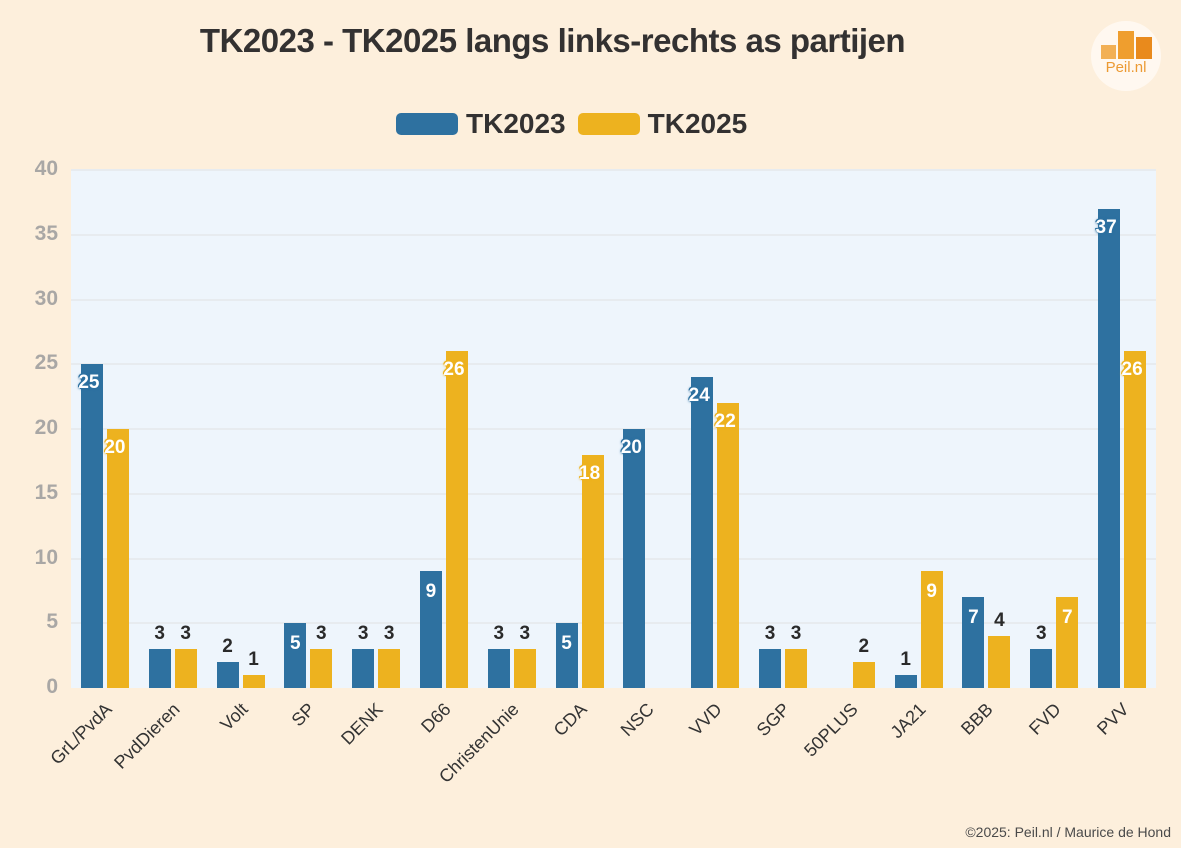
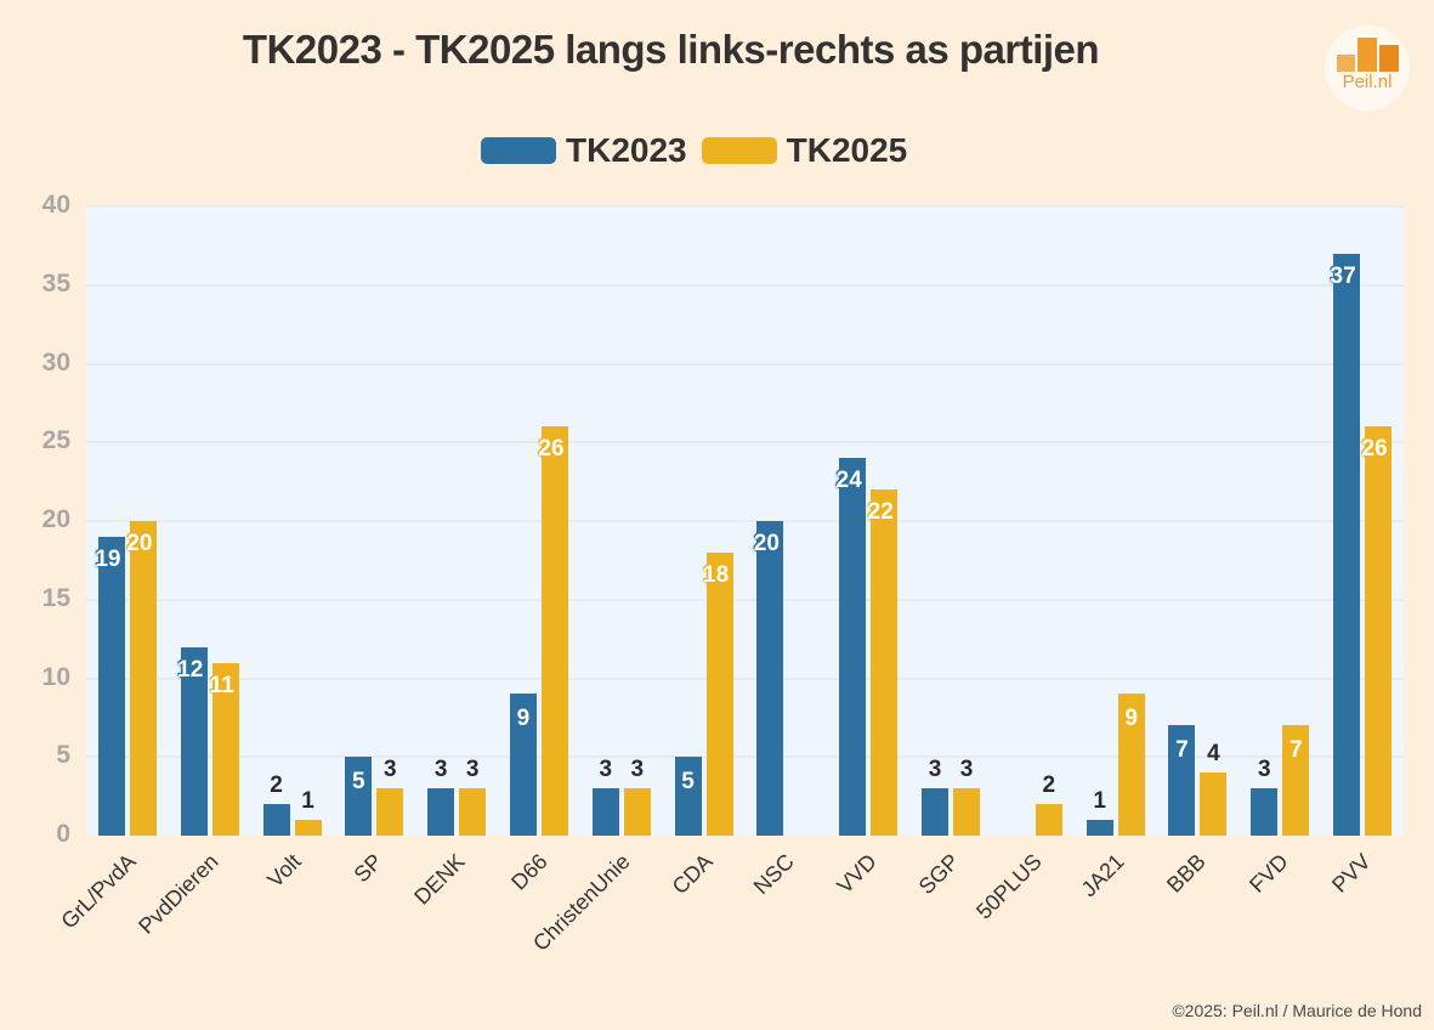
TK2023/GrL/PvdA: 25 -> 19
TK2023/PvdDieren: 3 -> 12
TK2025/PvdDieren: 3 -> 11
